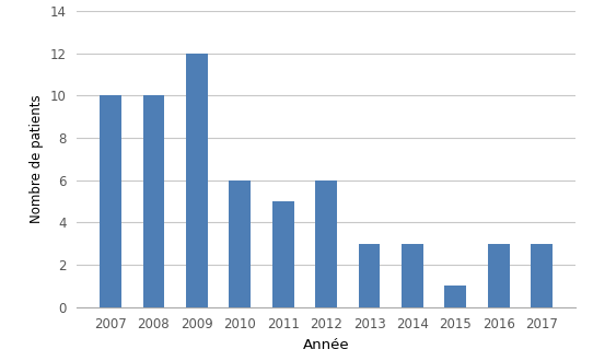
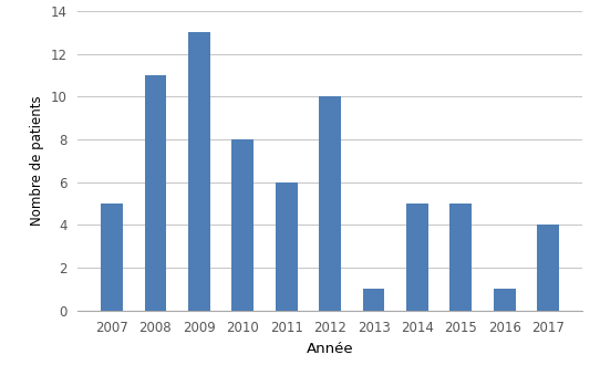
2007: 10 -> 5
2008: 10 -> 11
2009: 12 -> 13
2010: 6 -> 8
2011: 5 -> 6
2012: 6 -> 10
2013: 3 -> 1
2014: 3 -> 5
2015: 1 -> 5
2016: 3 -> 1
2017: 3 -> 4
